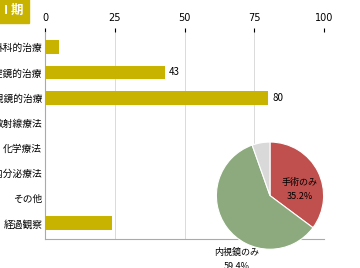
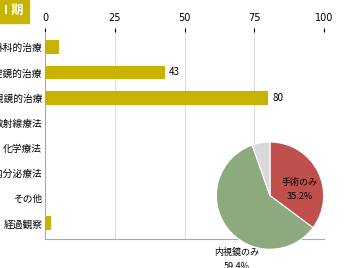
経過観察: 24 -> 2
